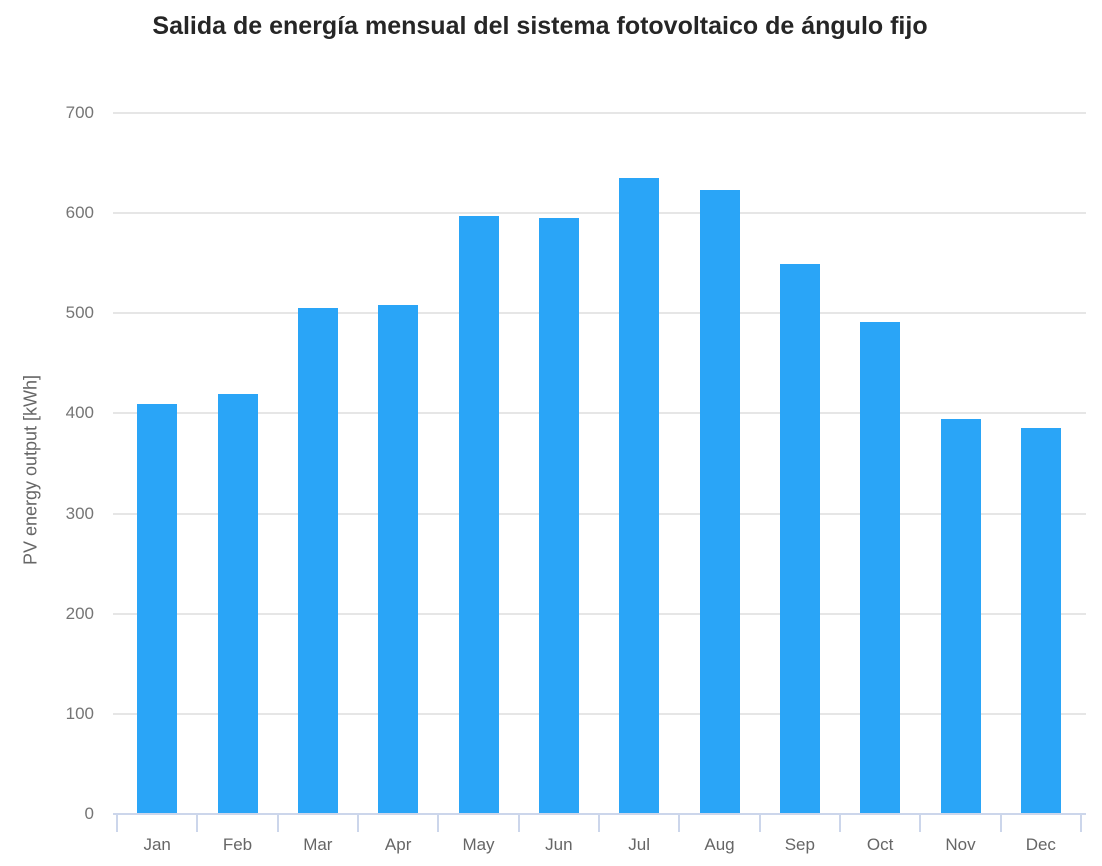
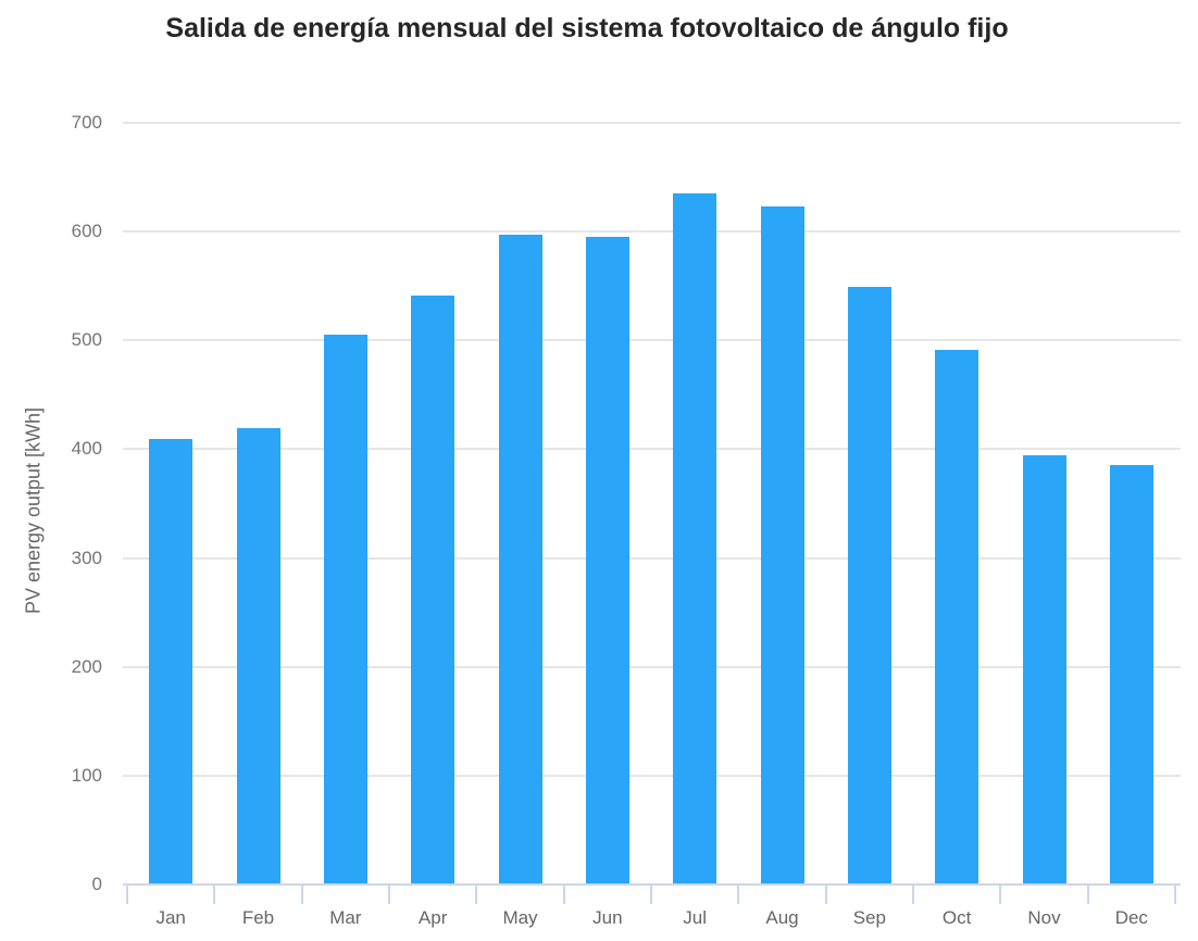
Apr: 508 -> 541
